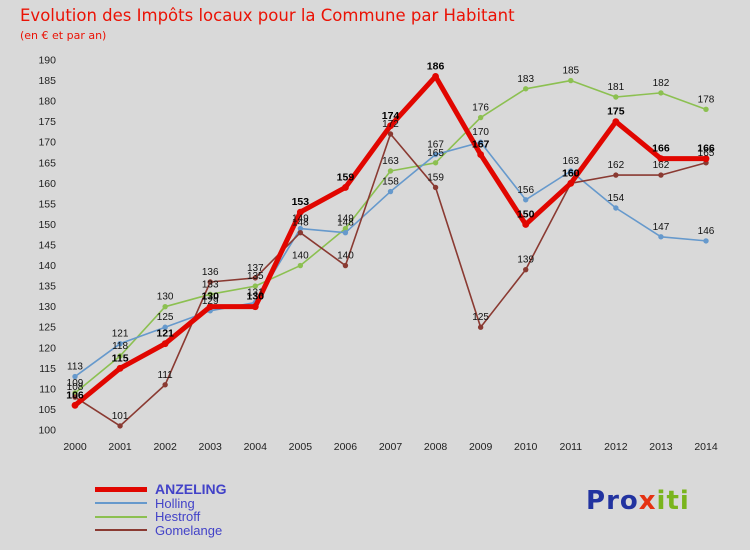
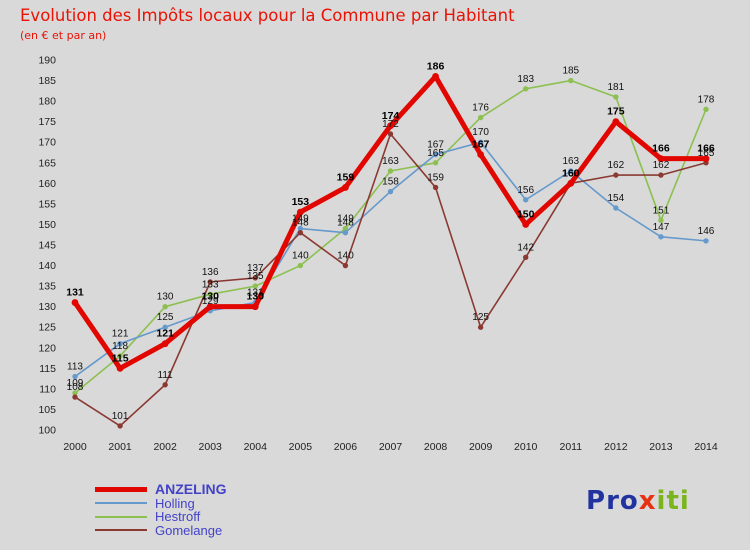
ANZELING/2000: 106 -> 131
Gomelange/2010: 139 -> 142
Hestroff/2013: 182 -> 151
